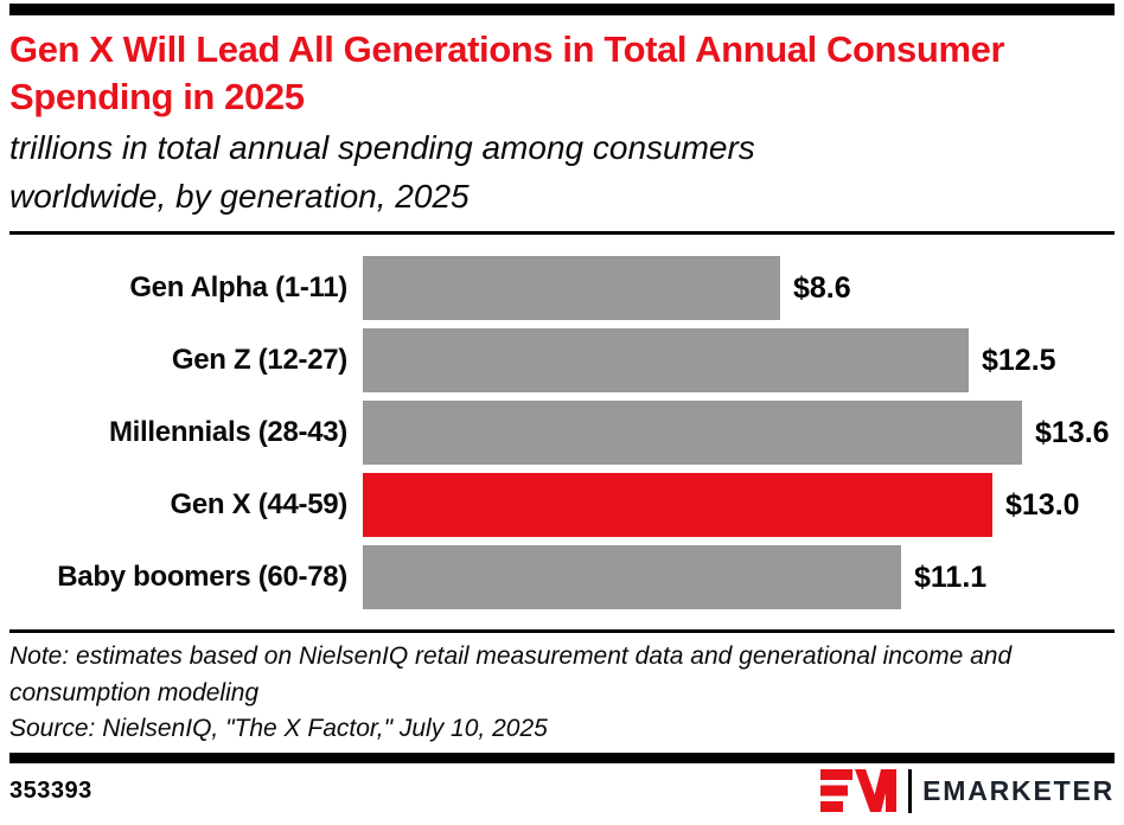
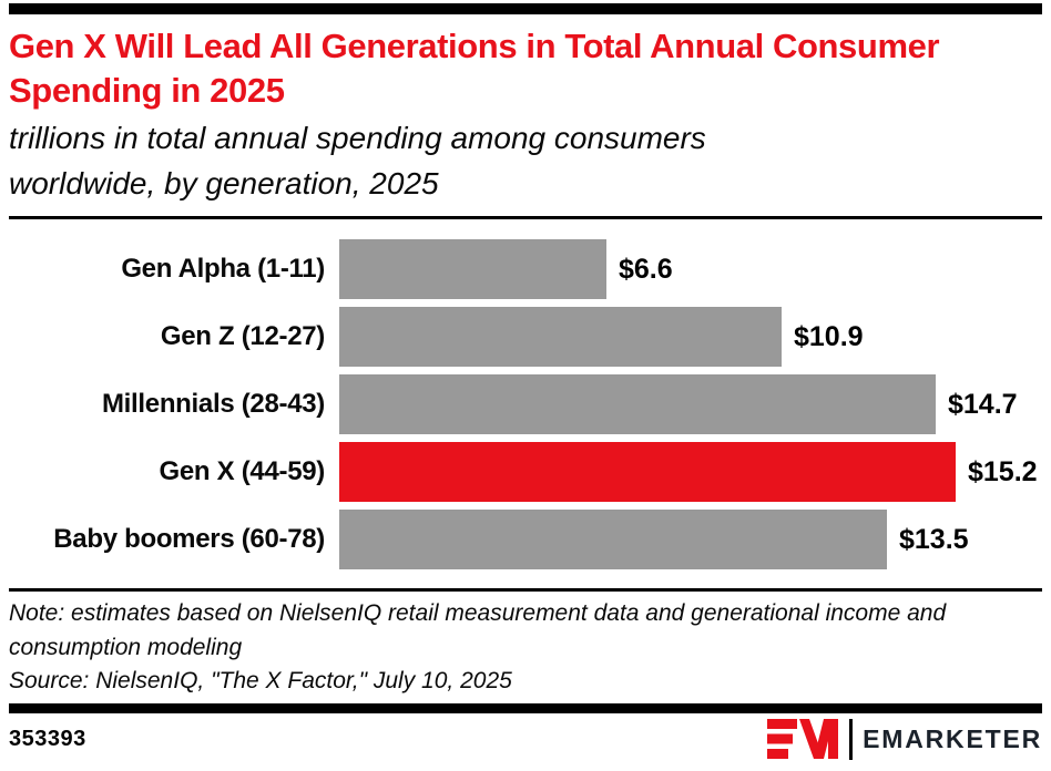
Gen Alpha (1-11): $8.6 -> $6.6
Gen Z (12-27): $12.5 -> $10.9
Millennials (28-43): $13.6 -> $14.7
Gen X (44-59): $13.0 -> $15.2
Baby boomers (60-78): $11.1 -> $13.5
